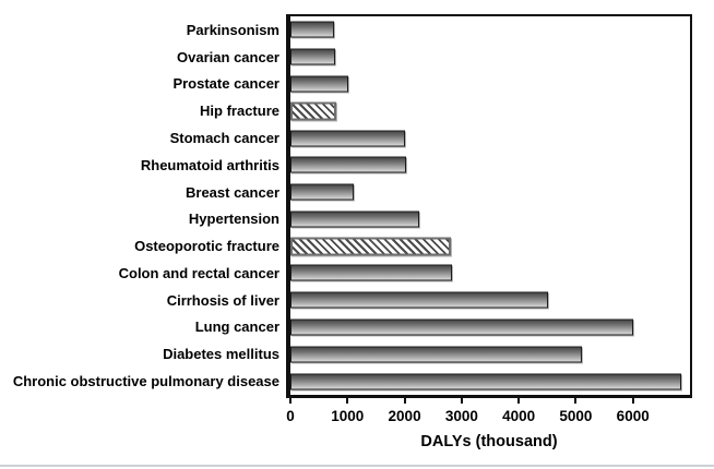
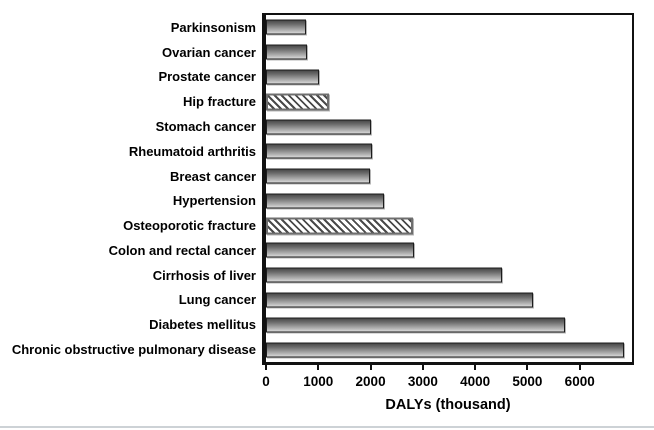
Hip fracture: 800 -> 1200
Breast cancer: 1100 -> 2000
Lung cancer: 6000 -> 5100
Diabetes mellitus: 5100 -> 5700
